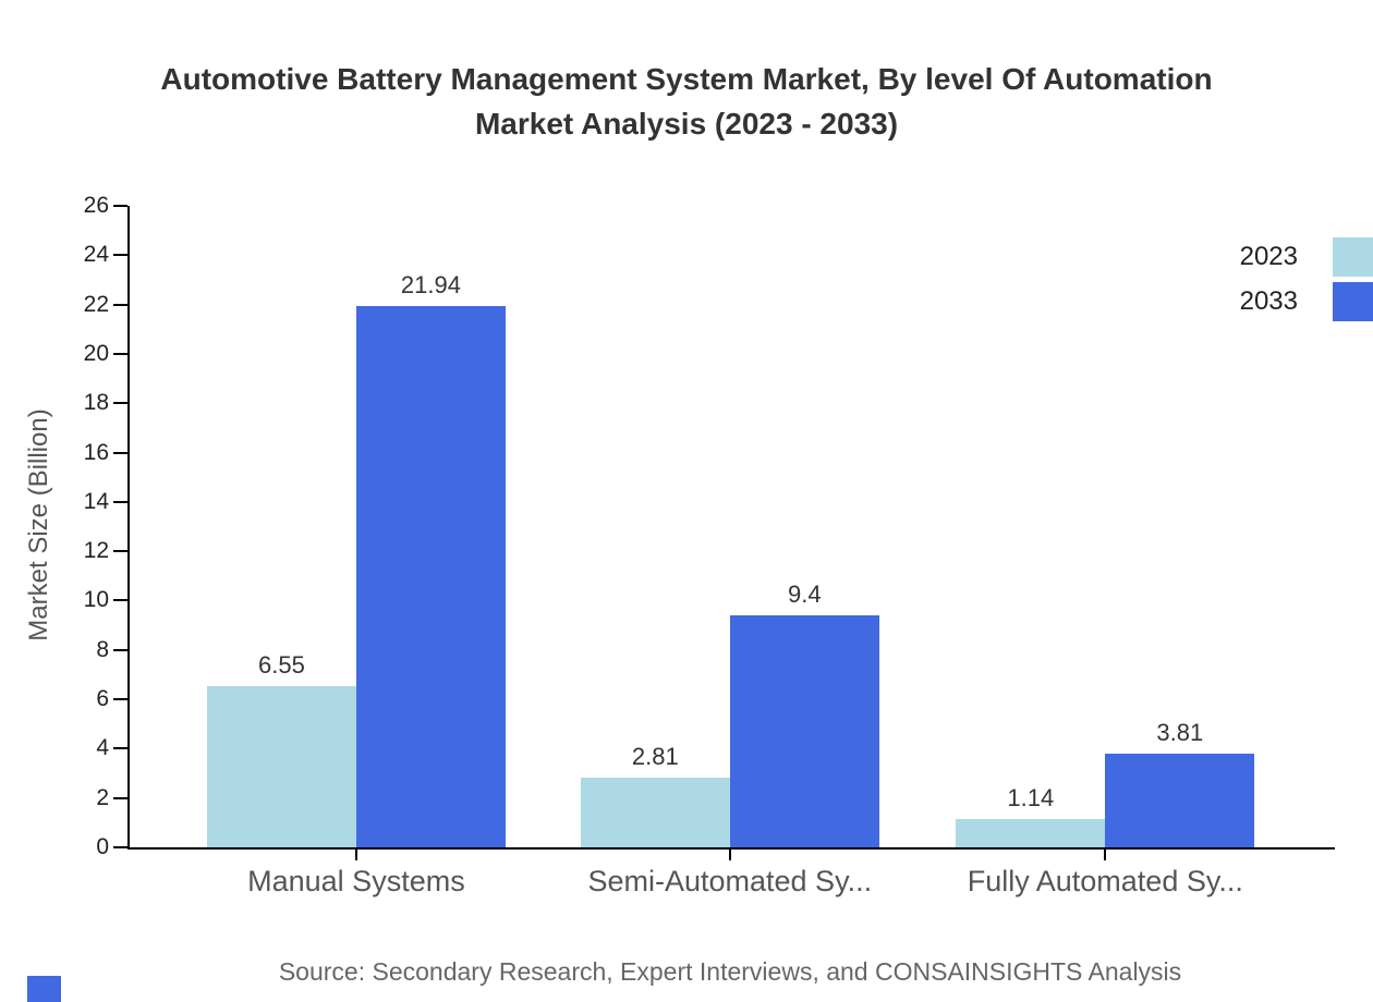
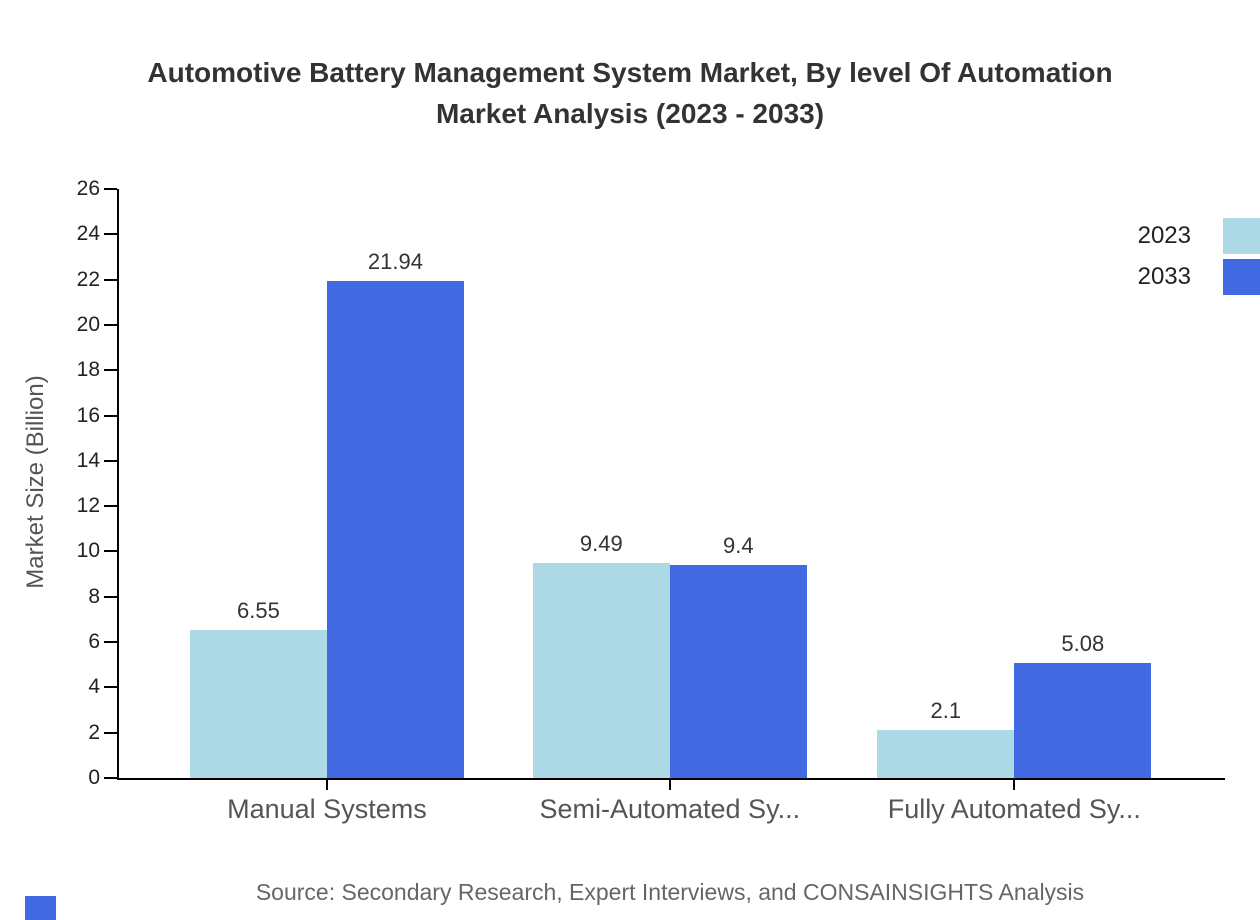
2023/Semi-Automated Sy...: 2.81 -> 9.49
2023/Fully Automated Sy...: 1.14 -> 2.1
2033/Fully Automated Sy...: 3.81 -> 5.08
